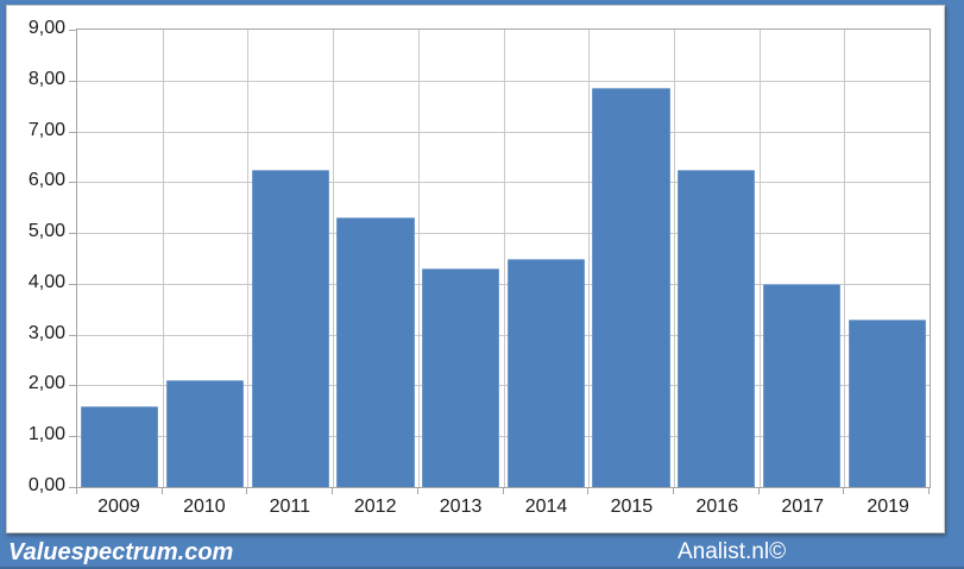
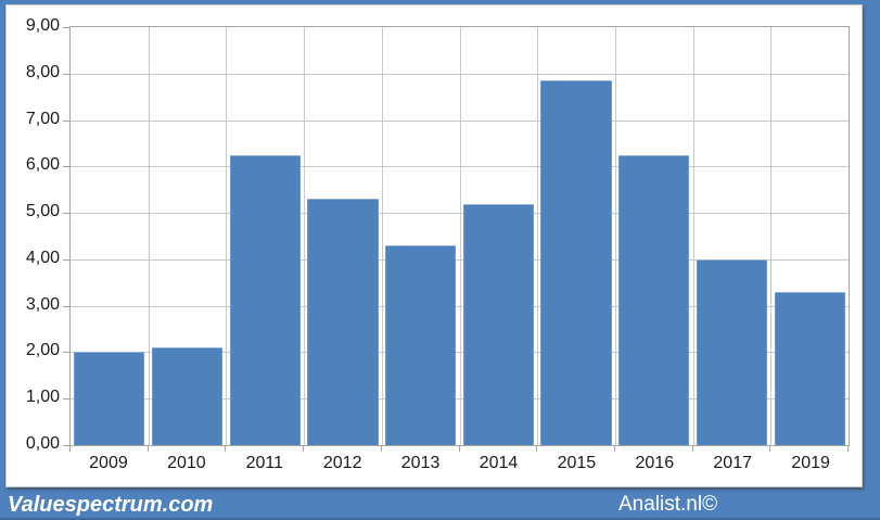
2009: 1,6 -> 2,0
2014: 4,5 -> 5,2
